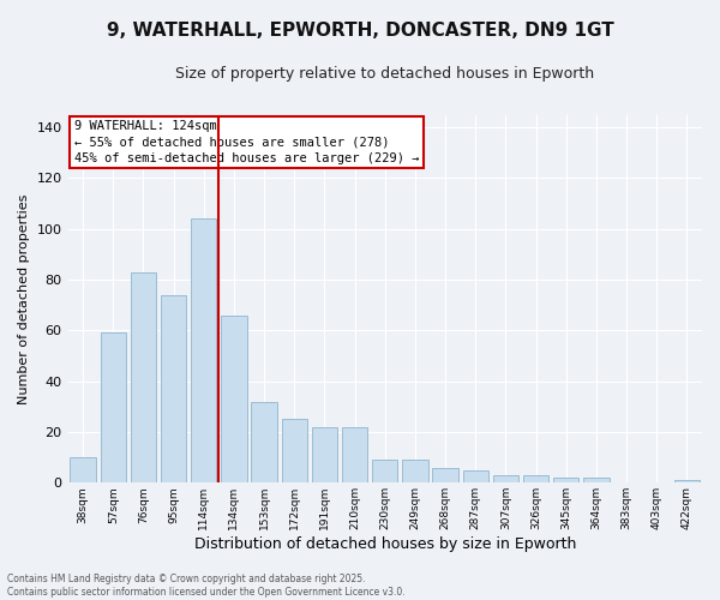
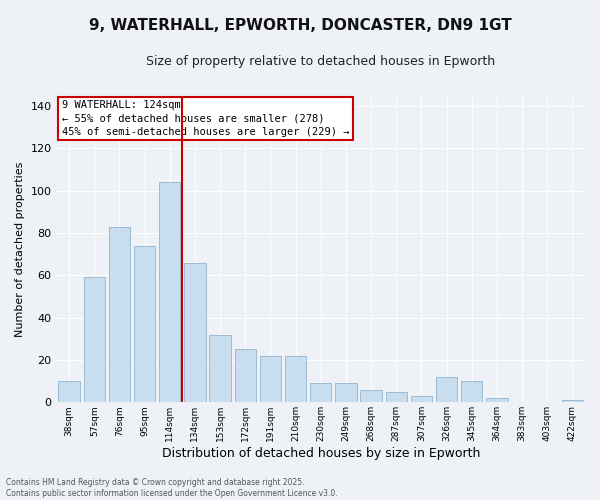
326sqm: 3 -> 12
345sqm: 2 -> 10
